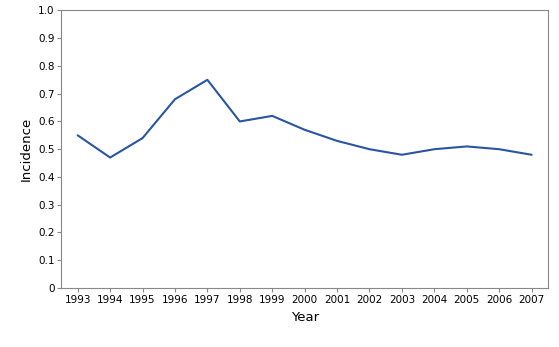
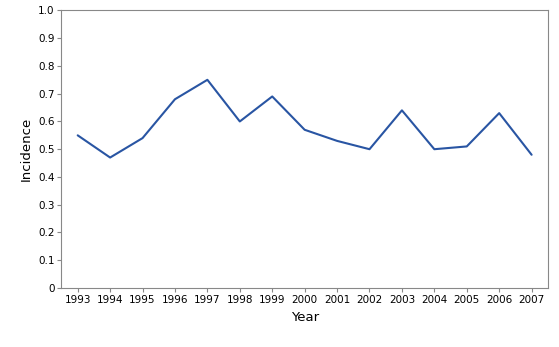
1999: 0.62 -> 0.69
2003: 0.48 -> 0.64
2006: 0.50 -> 0.63
